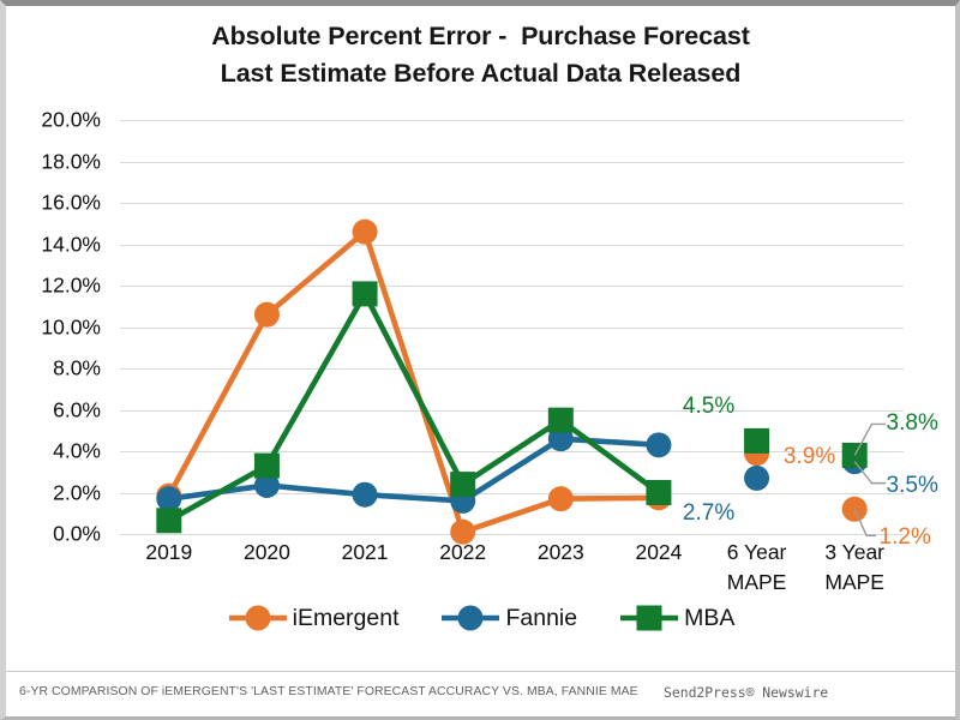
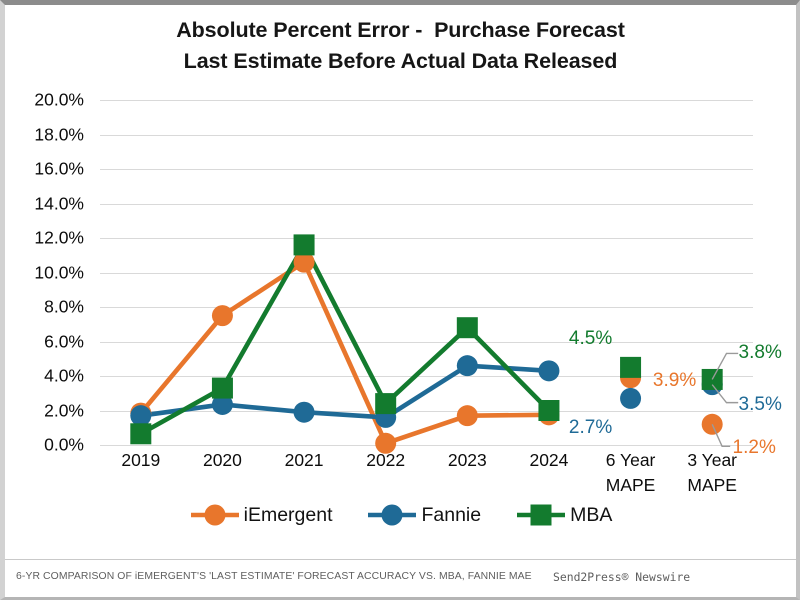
iEmergent/2020: 10.6% -> 7.5%
iEmergent/2021: 14.6% -> 10.6%
MBA/2023: 5.5% -> 6.8%
